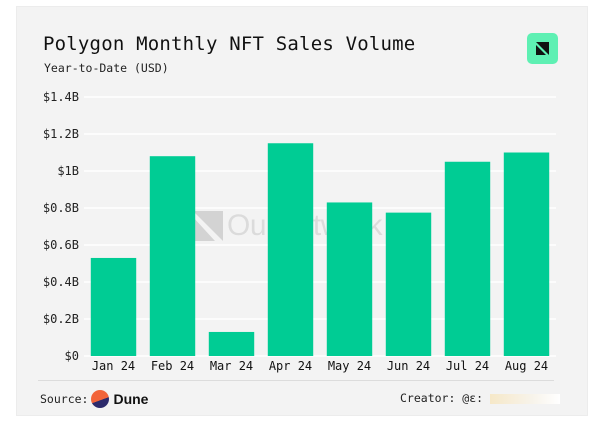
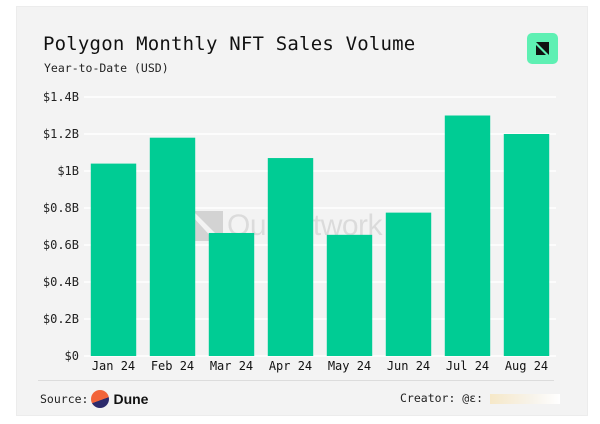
Jan 24: $0.53B -> $1.04B
Feb 24: $1.08B -> $1.18B
Mar 24: $0.13B -> $0.67B
Apr 24: $1.15B -> $1.07B
May 24: $0.83B -> $0.66B
Jul 24: $1.05B -> $1.30B
Aug 24: $1.10B -> $1.20B
